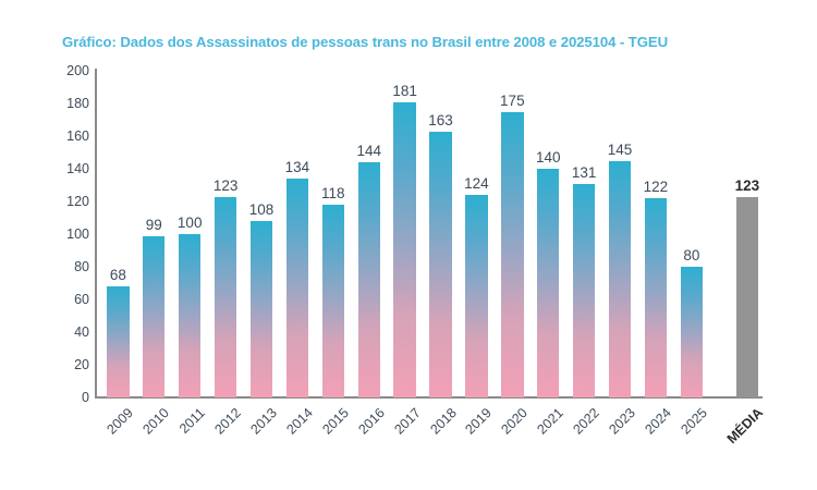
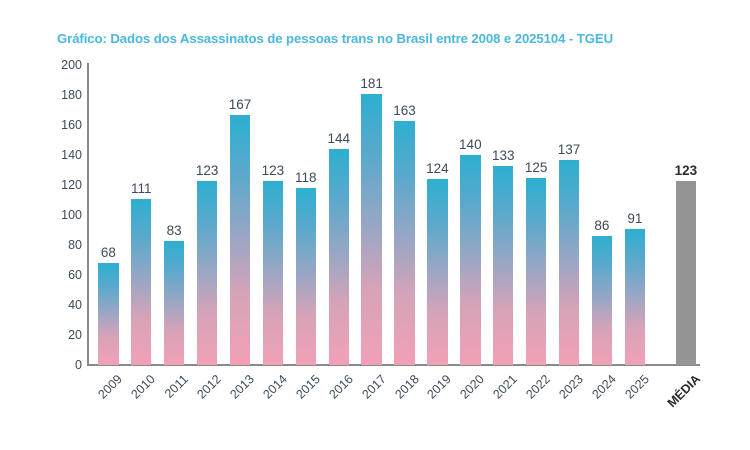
2010: 99 -> 111
2011: 100 -> 83
2013: 108 -> 167
2014: 134 -> 123
2020: 175 -> 140
2021: 140 -> 133
2022: 131 -> 125
2023: 145 -> 137
2024: 122 -> 86
2025: 80 -> 91
